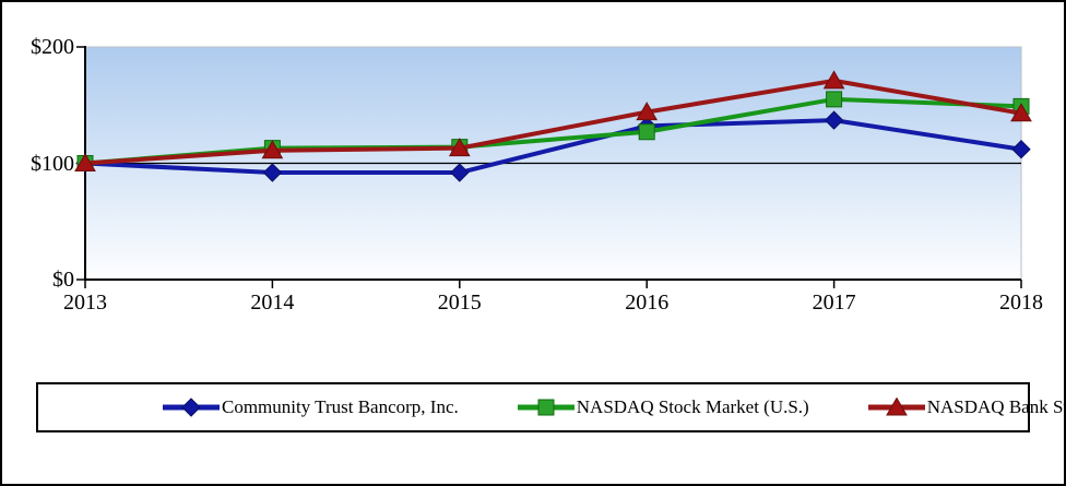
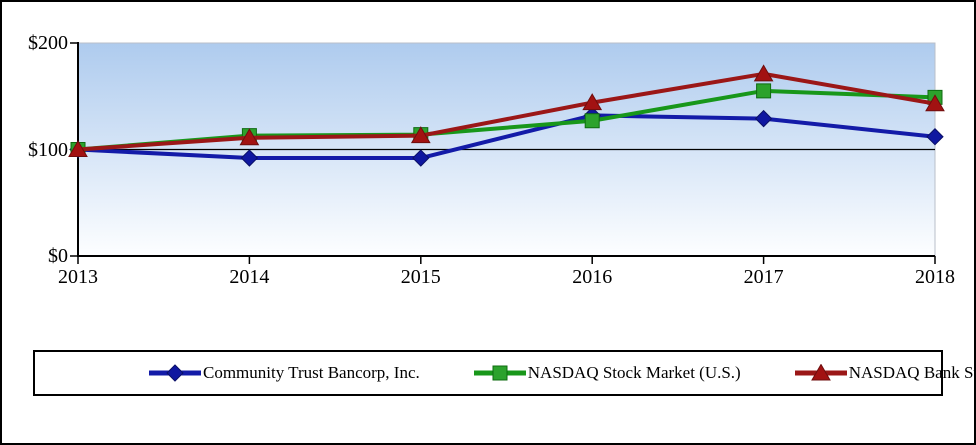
Community Trust Bancorp, Inc./2017: $137 -> $129
